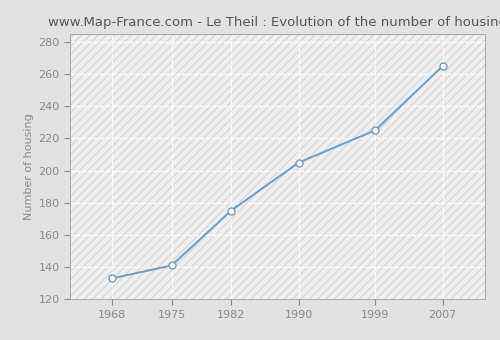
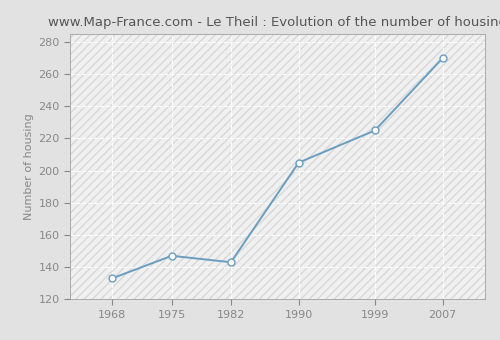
1975: 141 -> 147
1982: 175 -> 143
2007: 265 -> 270
